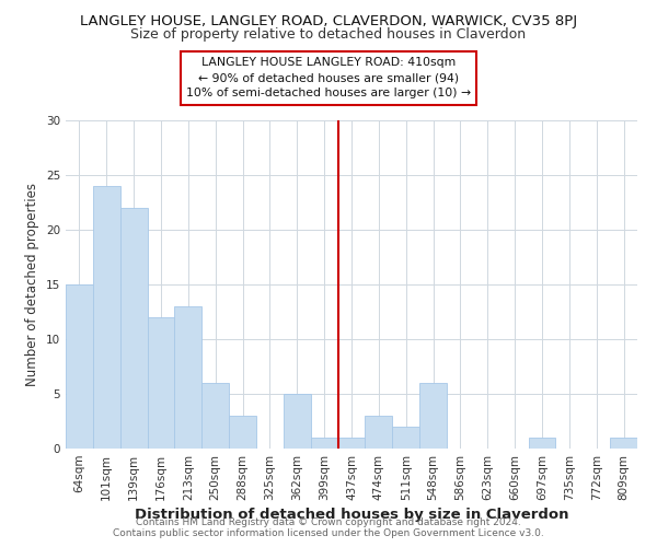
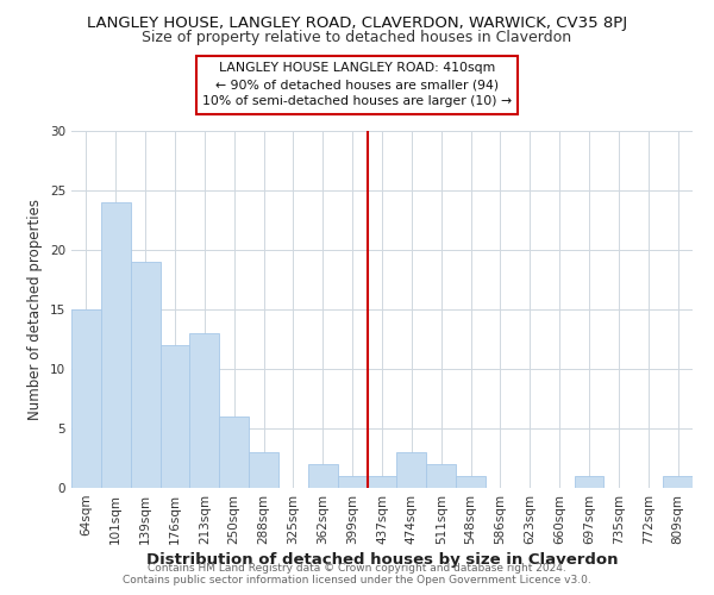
139sqm: 22 -> 19
362sqm: 5 -> 2
548sqm: 6 -> 1
